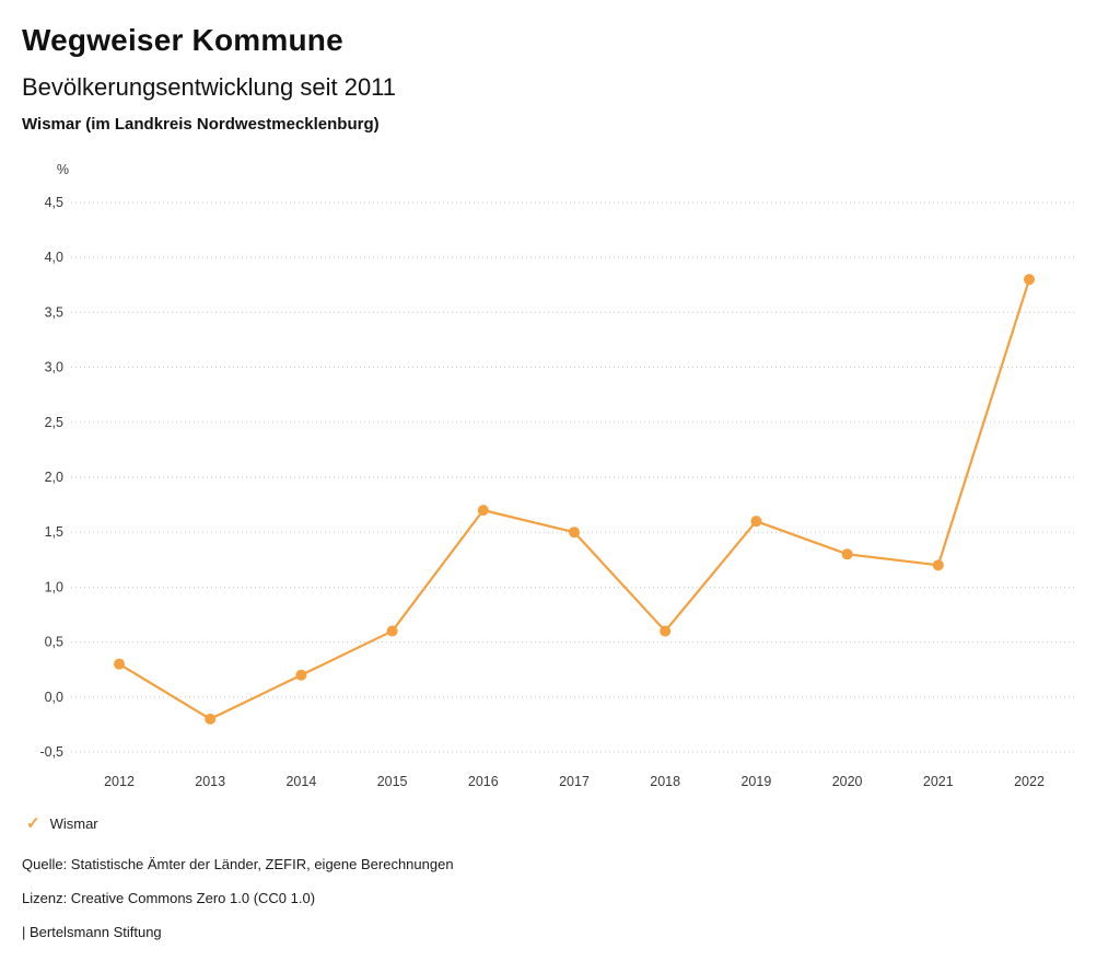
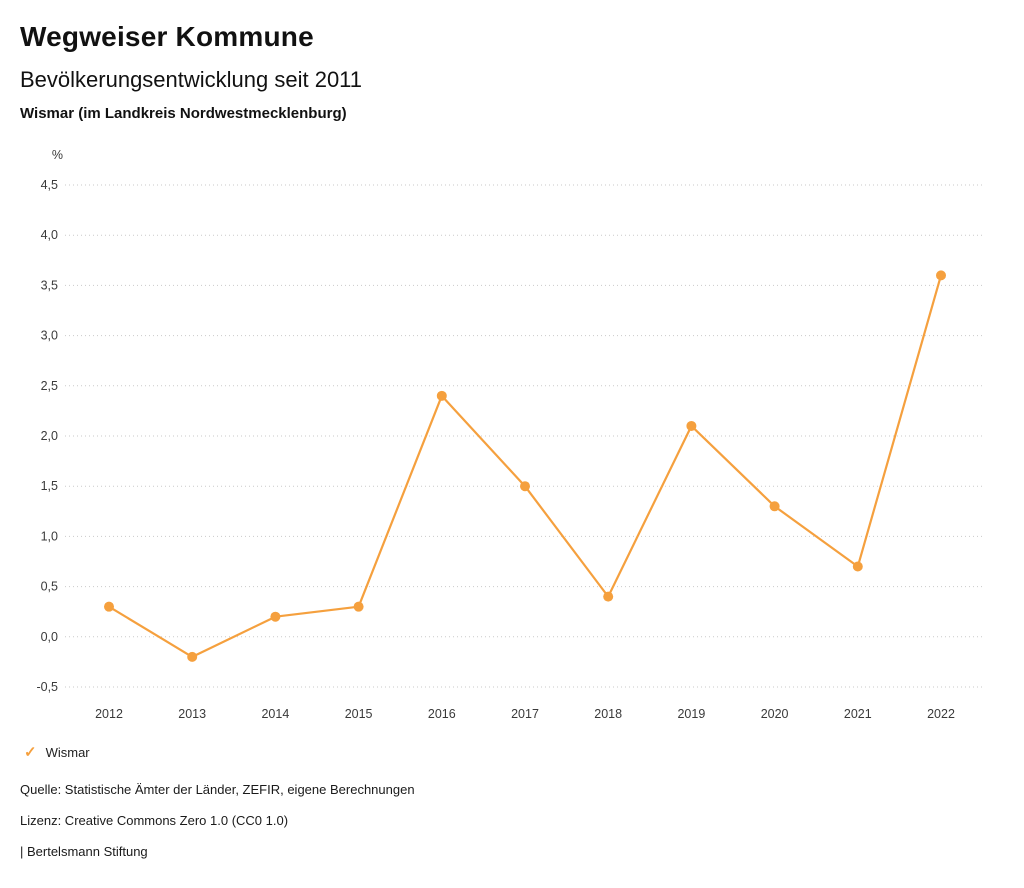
2015: 0,6 -> 0,3
2016: 1,7 -> 2,4
2018: 0,6 -> 0,4
2019: 1,6 -> 2,1
2021: 1,2 -> 0,7
2022: 3,8 -> 3,6
